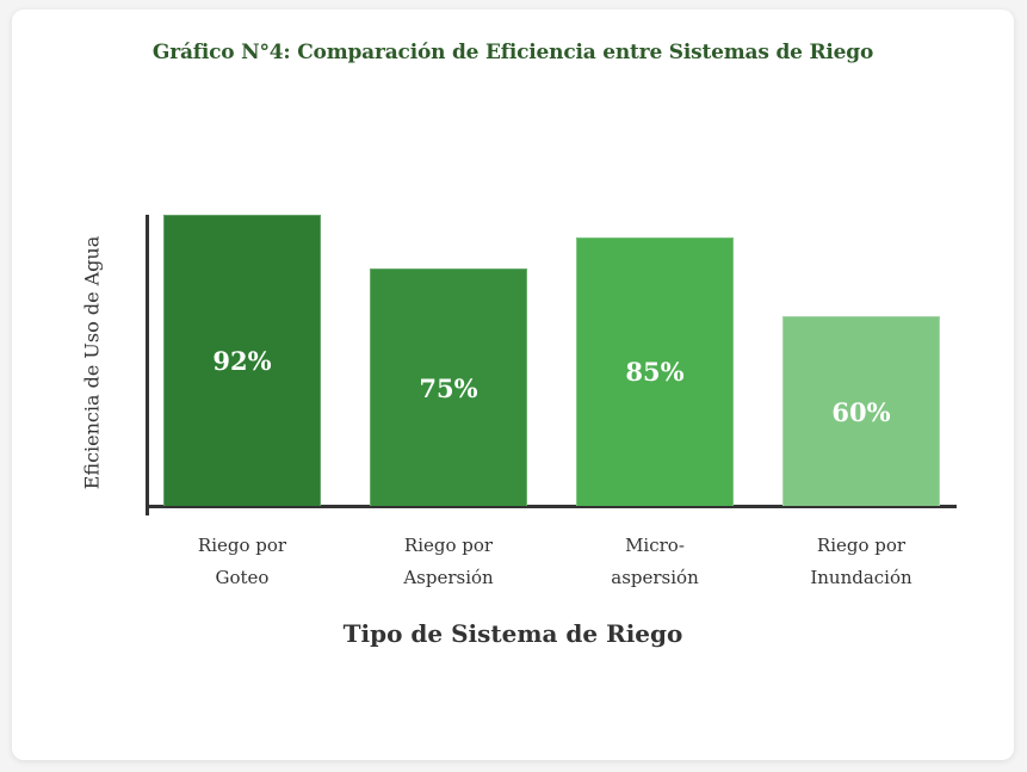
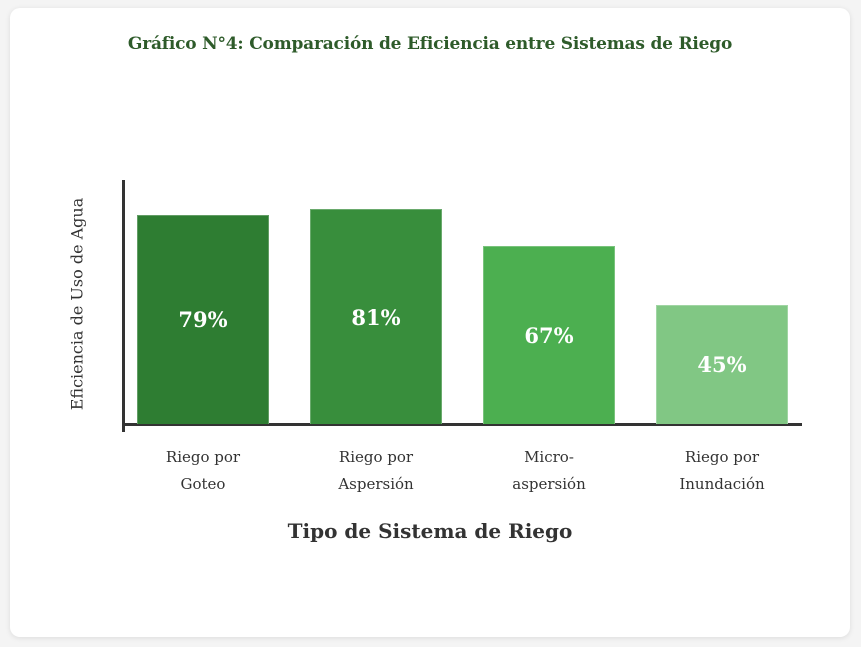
Riego por Goteo: 92% -> 79%
Riego por Aspersión: 75% -> 81%
Micro-aspersión: 85% -> 67%
Riego por Inundación: 60% -> 45%
